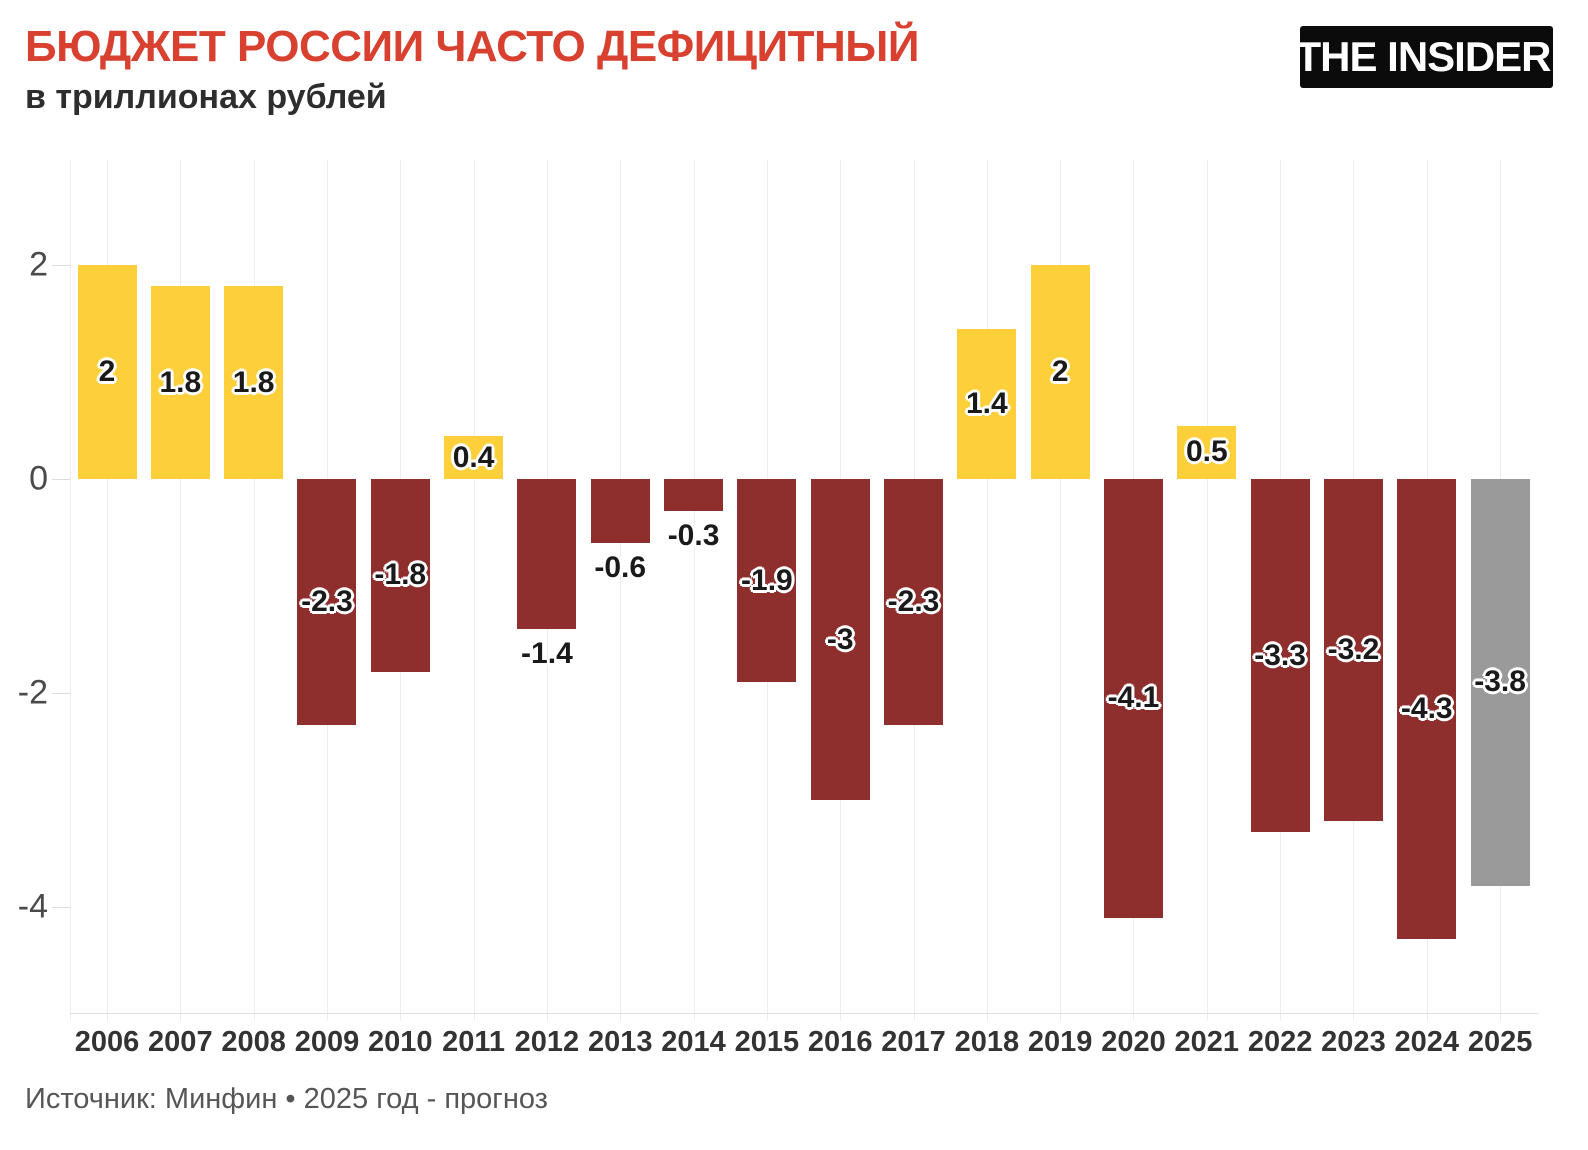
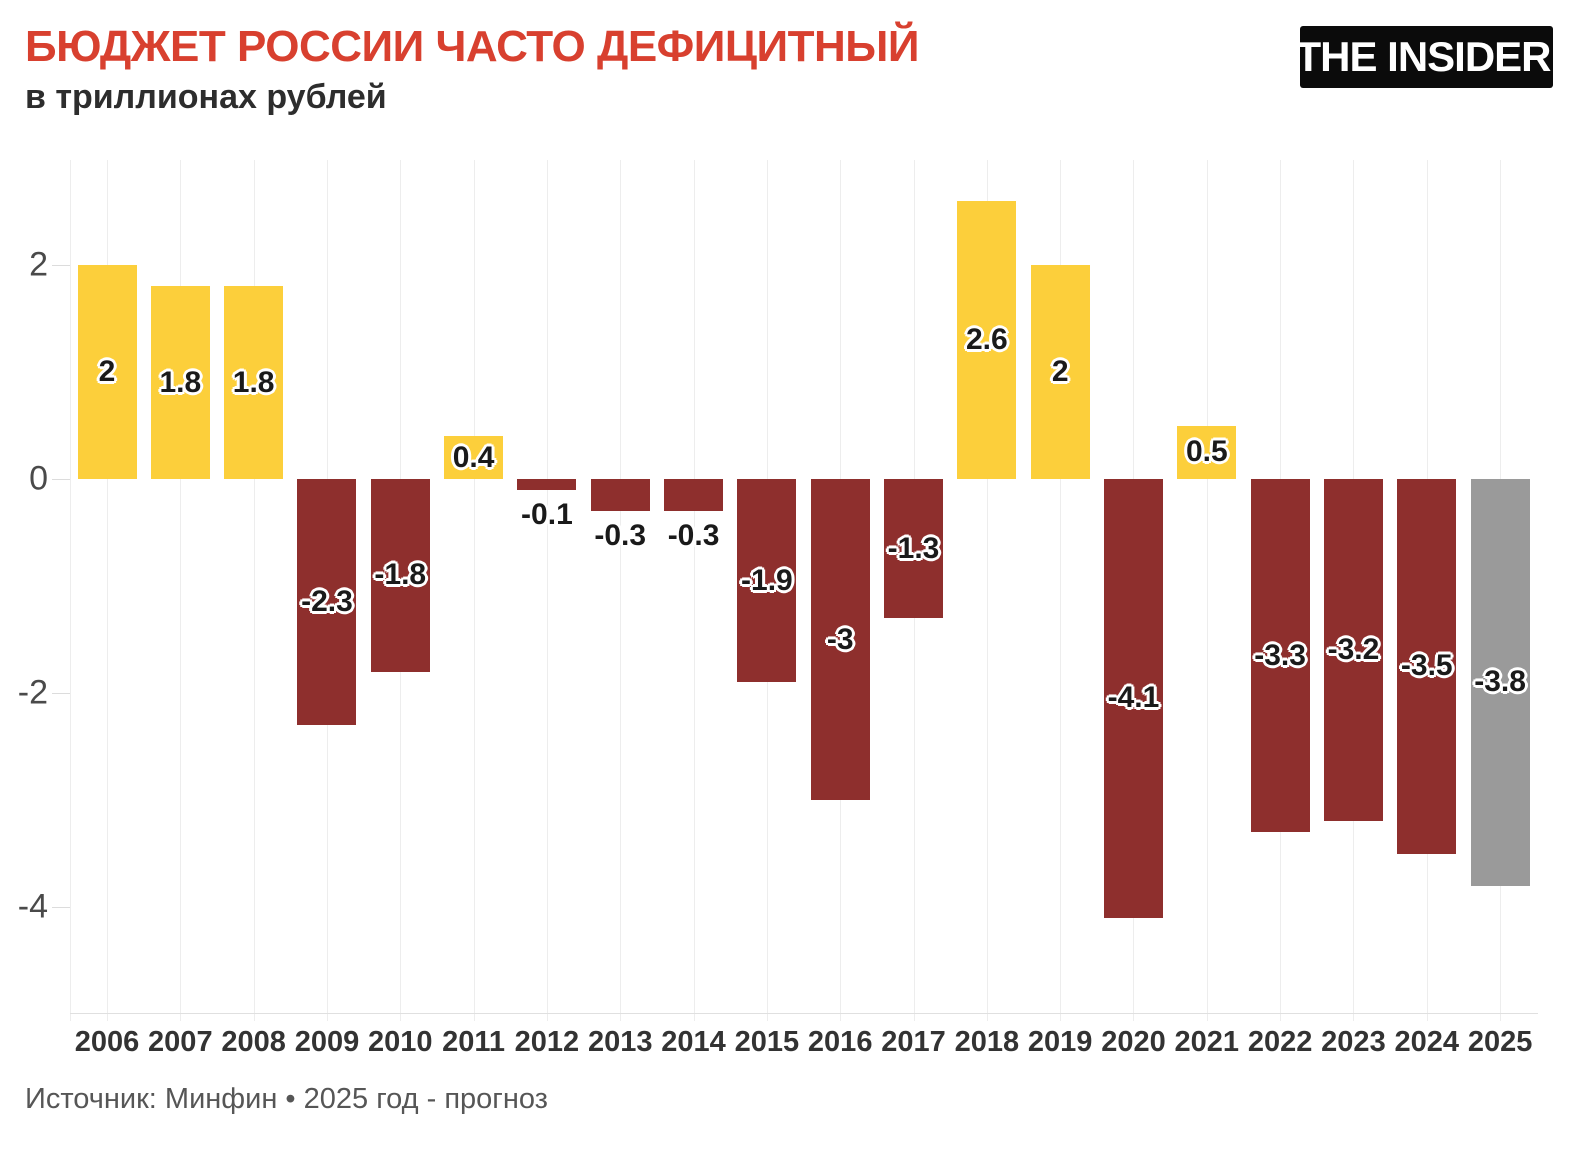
2012: -1.4 -> -0.1
2013: -0.6 -> -0.3
2017: -2.3 -> -1.3
2018: 1.4 -> 2.6
2024: -4.3 -> -3.5
